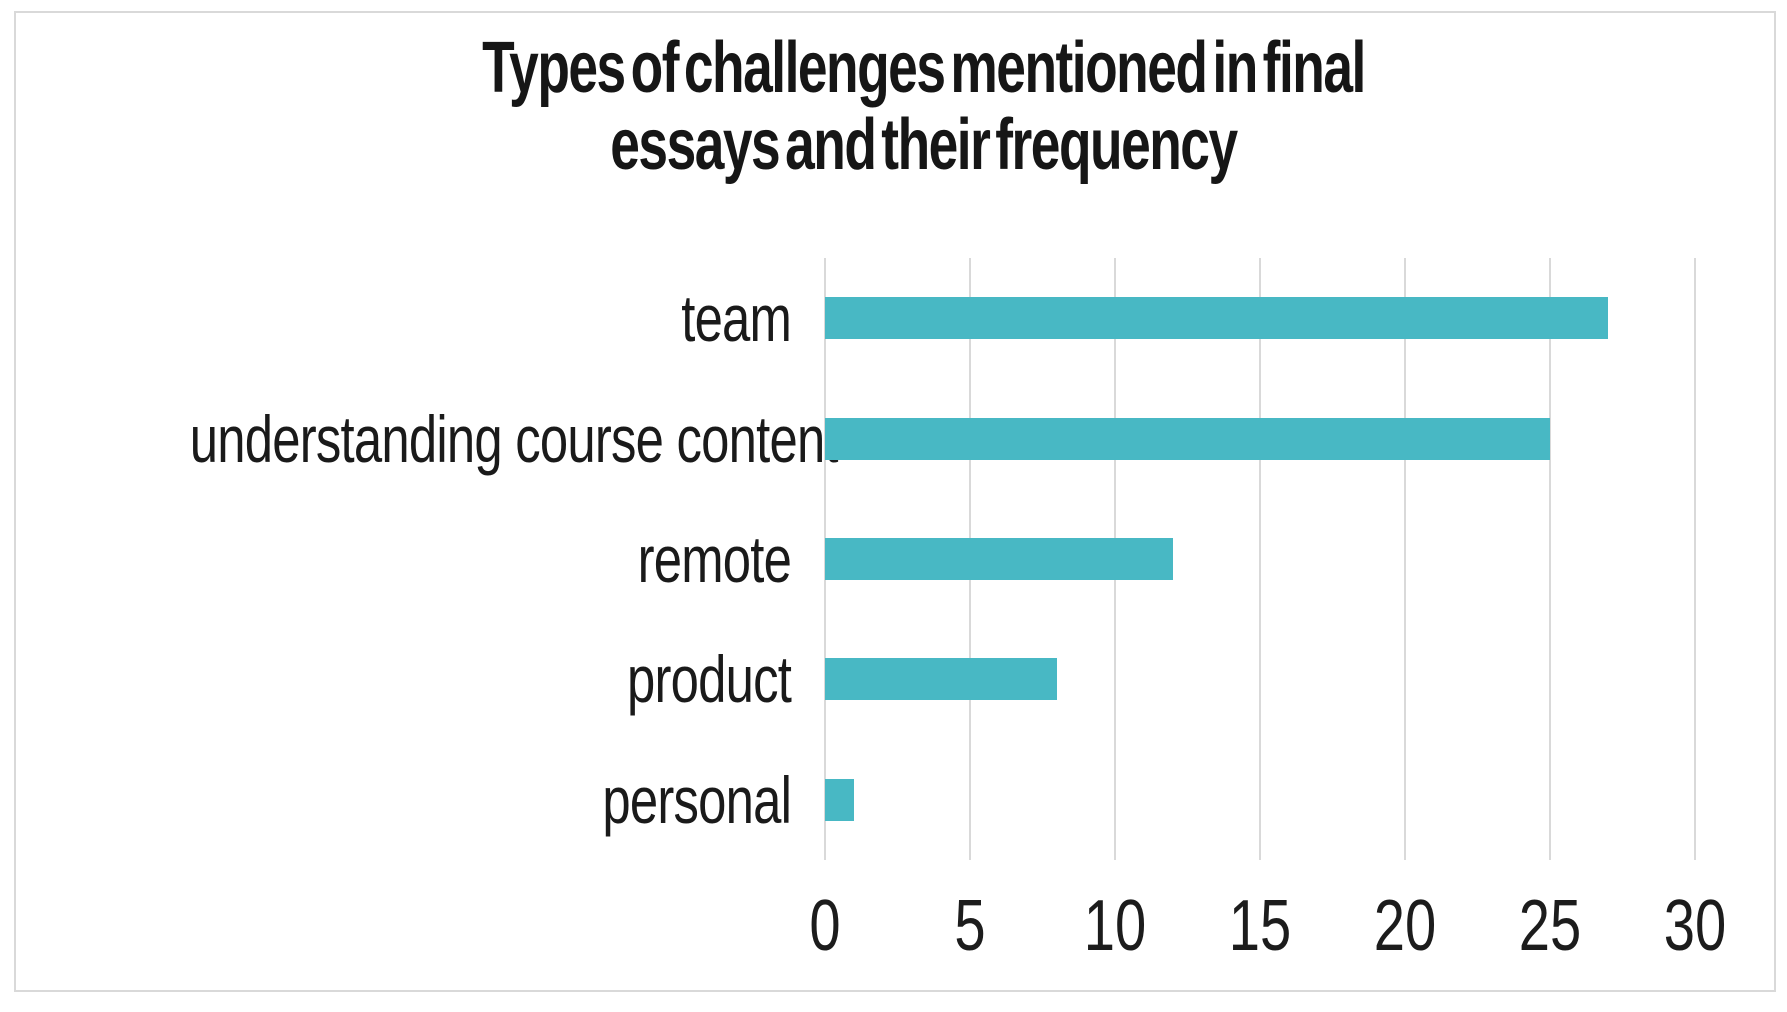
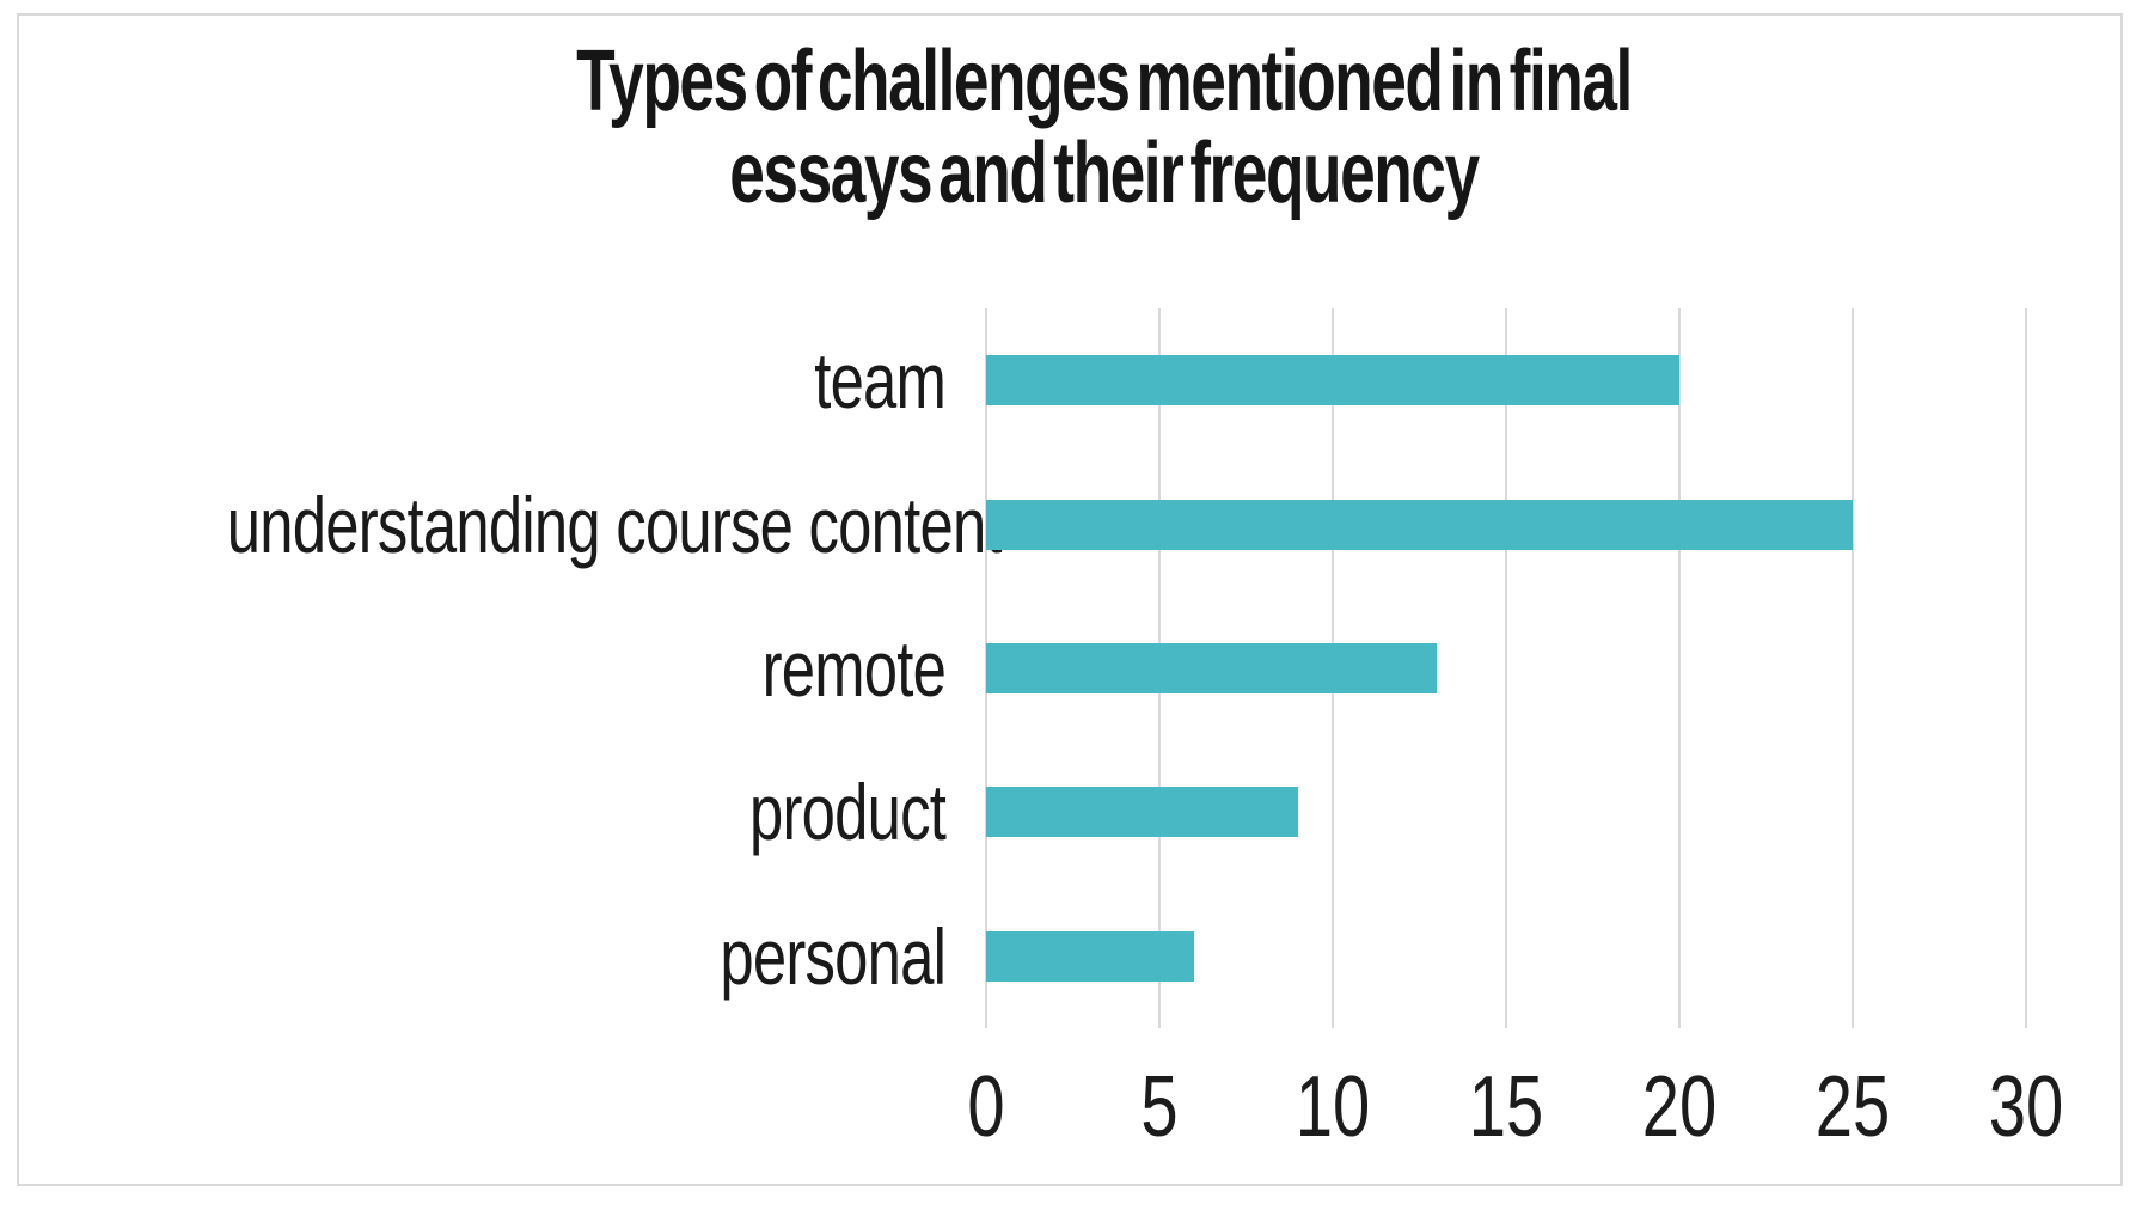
team: 27 -> 20
remote: 12 -> 13
product: 8 -> 9
personal: 1 -> 6
